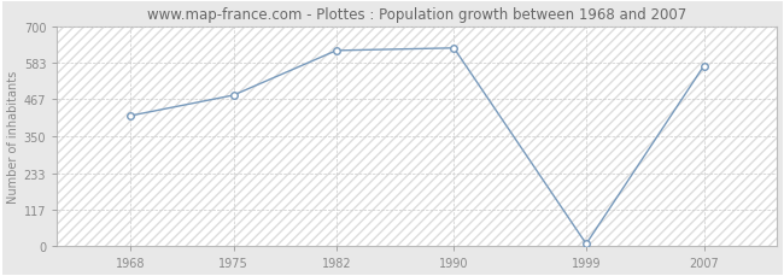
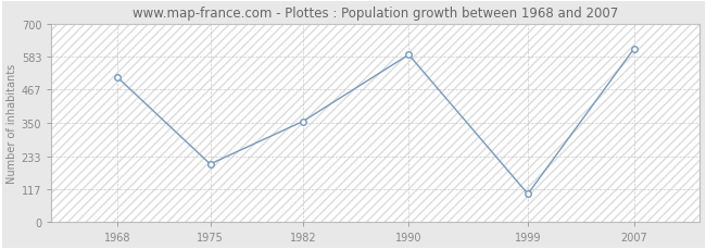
1968: 415 -> 510
1975: 480 -> 205
1982: 622 -> 355
1990: 630 -> 590
1999: 8 -> 100
2007: 573 -> 610
